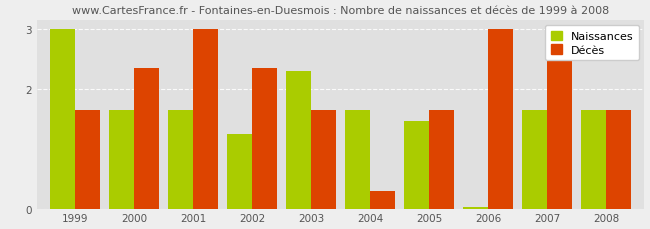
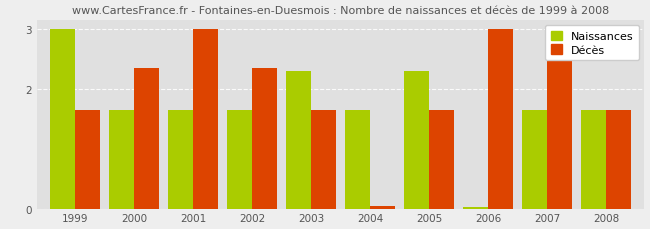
Naissances/2002: 1.24 -> 1.65
Décès/2004: 0.30 -> 0.04
Naissances/2005: 1.46 -> 2.30
